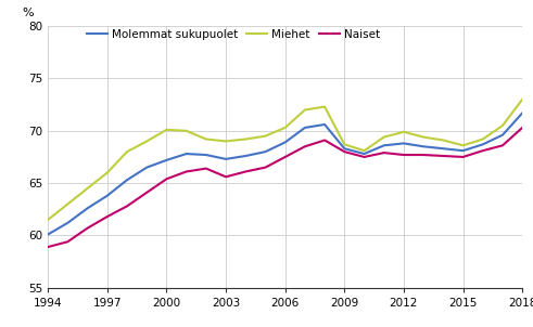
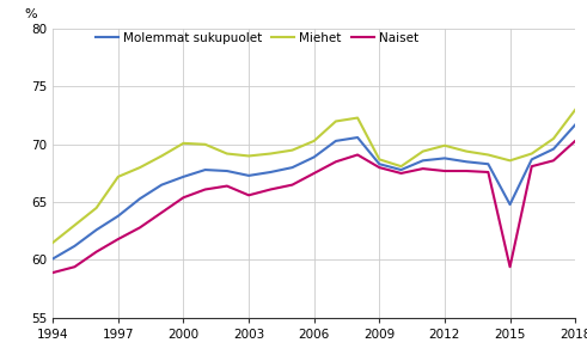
Miehet/1997: 66.0 -> 67.2
Molemmat sukupuolet/2015: 68.1 -> 64.8
Naiset/2015: 67.5 -> 59.4
